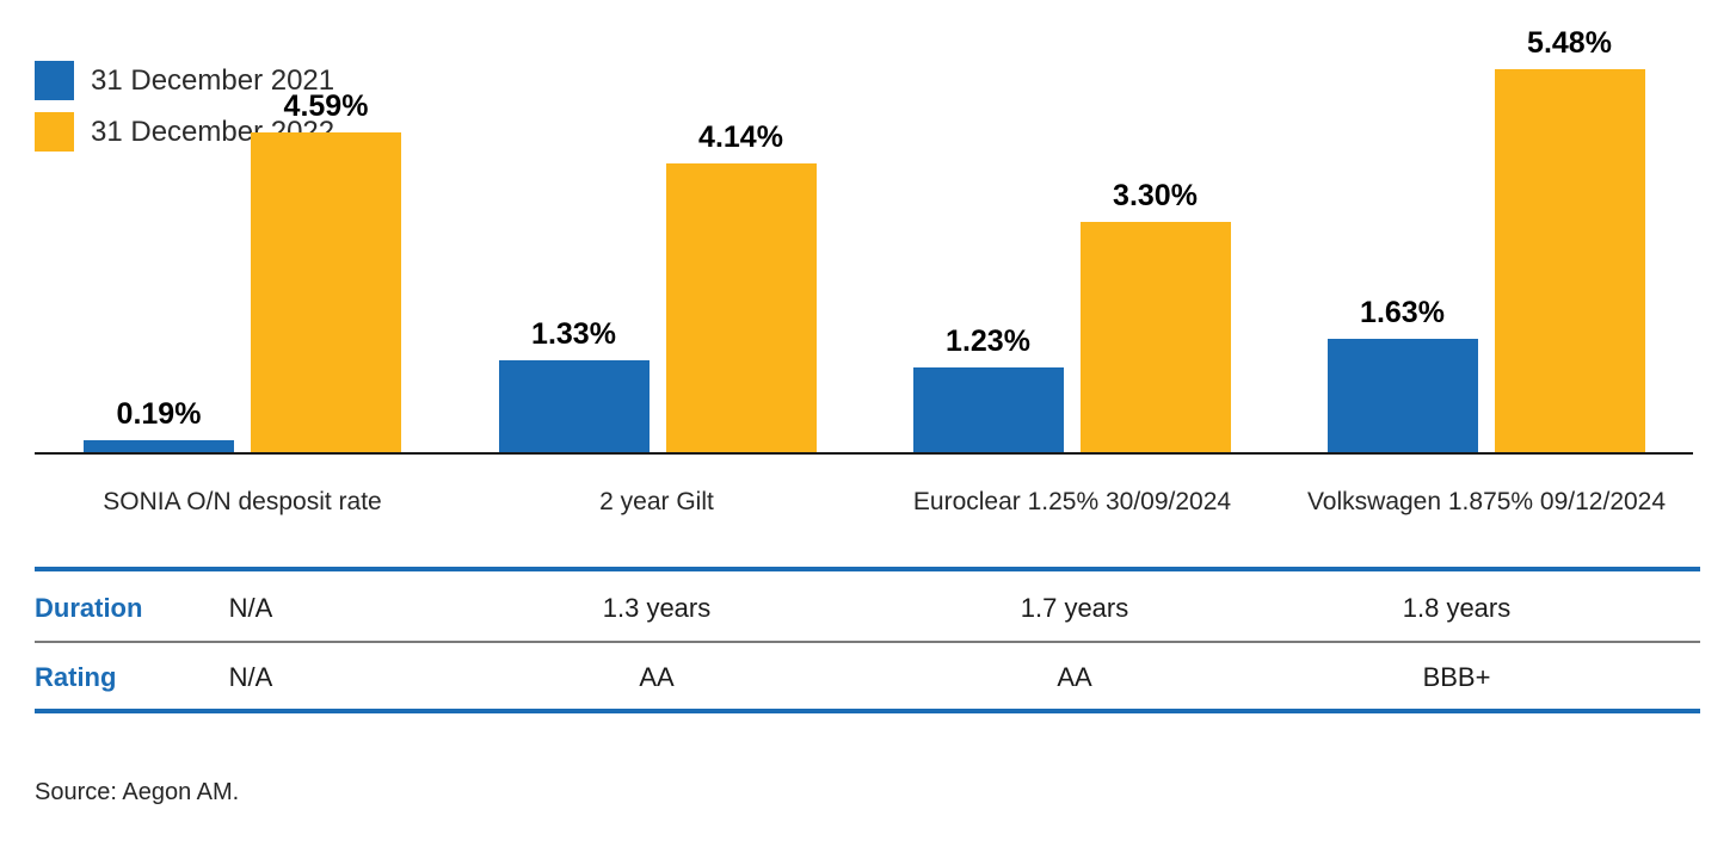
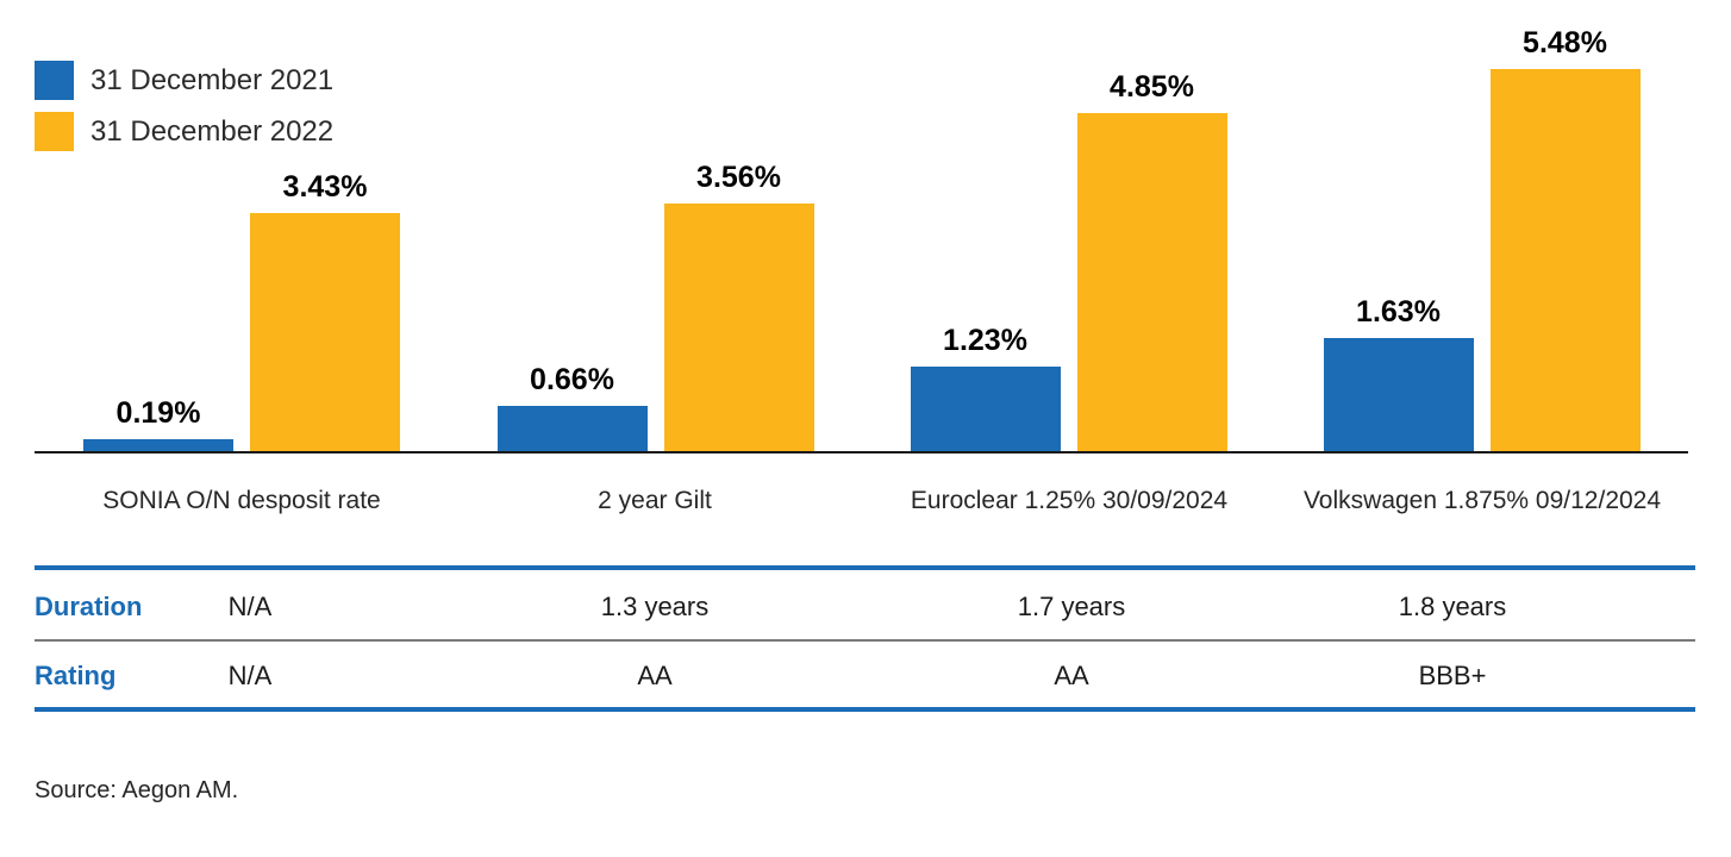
31 December 2022/SONIA O/N desposit rate: 4.59% -> 3.43%
31 December 2021/2 year Gilt: 1.33% -> 0.66%
31 December 2022/2 year Gilt: 4.14% -> 3.56%
31 December 2022/Euroclear 1.25% 30/09/2024: 3.30% -> 4.85%
